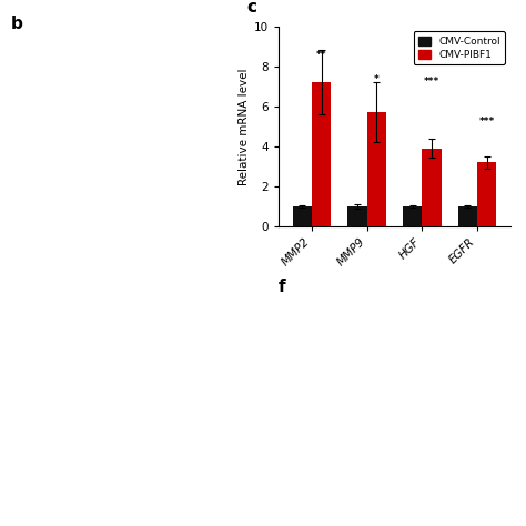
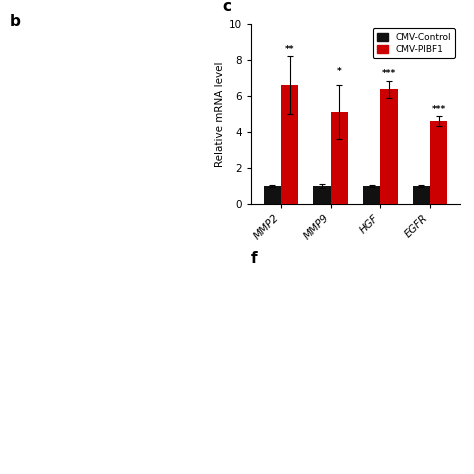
CMV-PIBF1/MMP2: 7.2 -> 6.6
CMV-PIBF1/MMP9: 5.7 -> 5.1
CMV-PIBF1/HGF: 3.9 -> 6.3
CMV-PIBF1/EGFR: 3.2 -> 4.6
